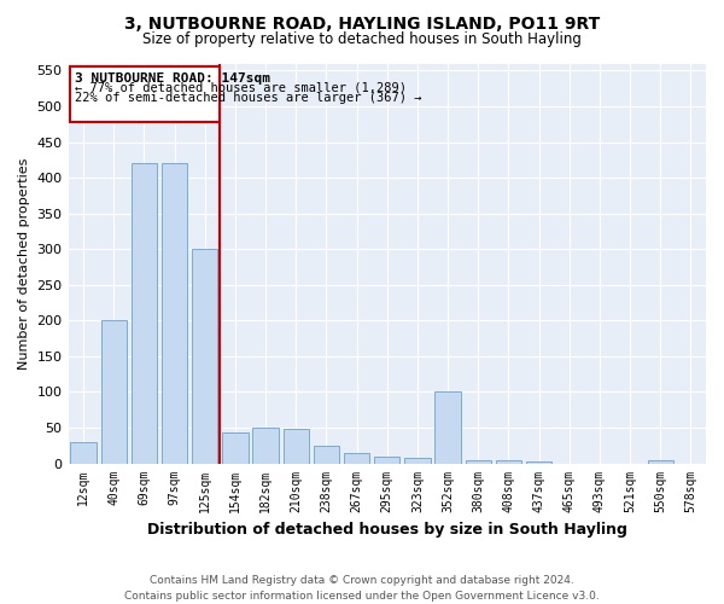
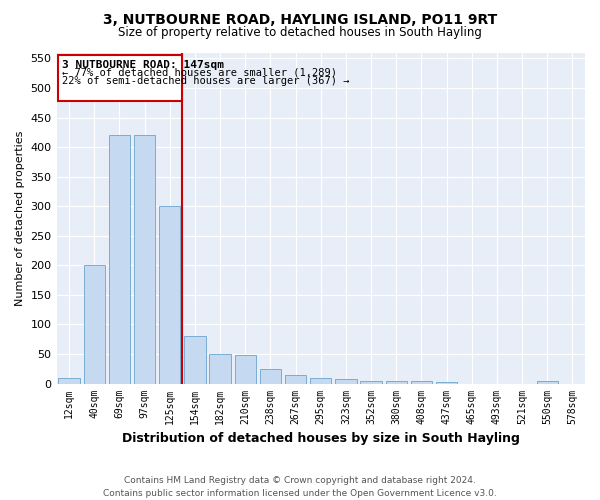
12sqm: 30 -> 10
154sqm: 44 -> 80
352sqm: 100 -> 5
